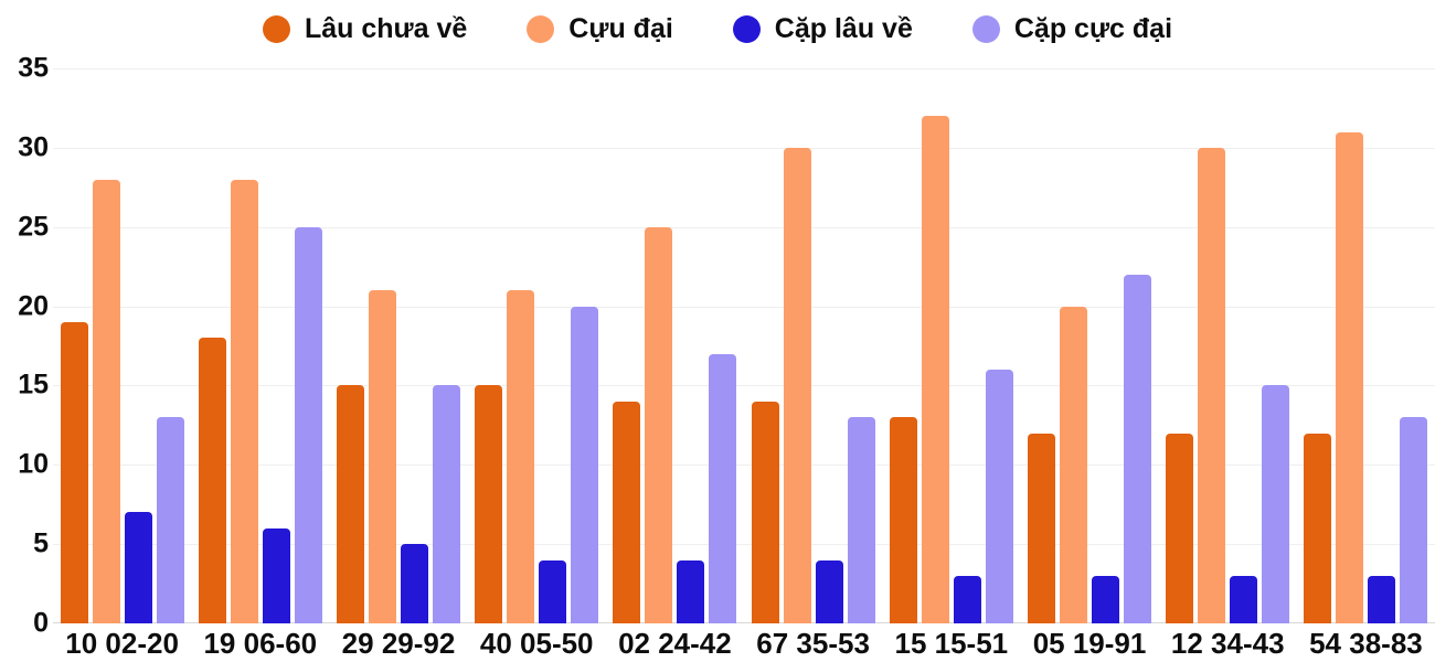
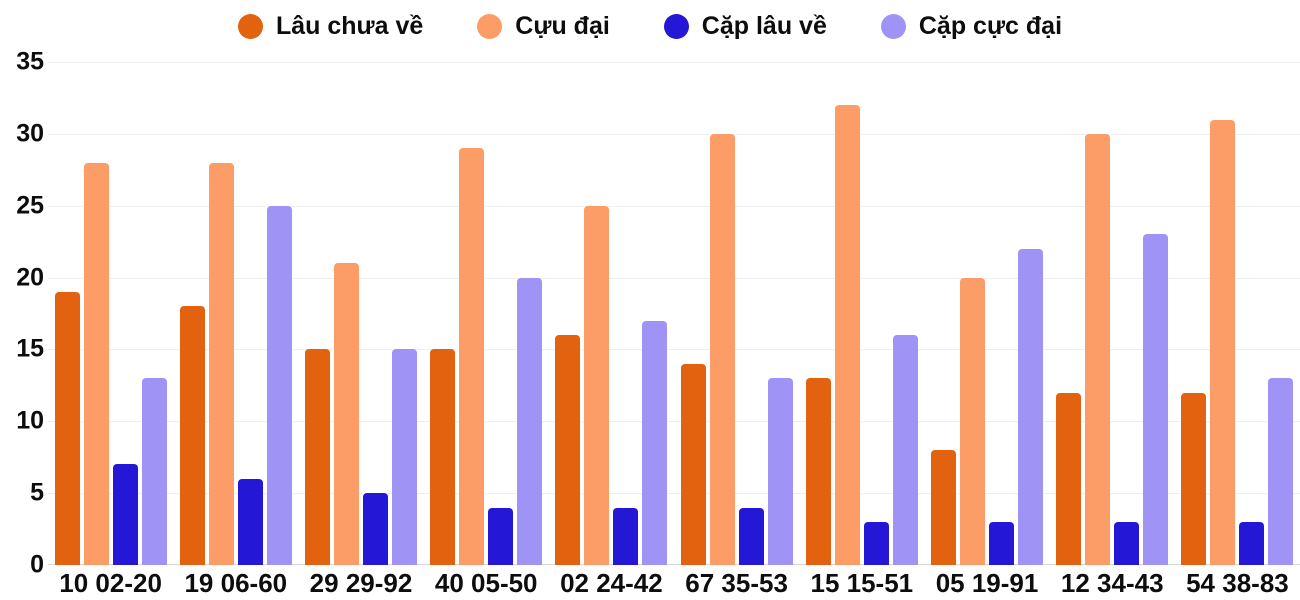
Cựu đại/40 05-50: 21 -> 29
Lâu chưa về/02 24-42: 14 -> 16
Lâu chưa về/05 19-91: 12 -> 8
Cặp cực đại/12 34-43: 15 -> 23
